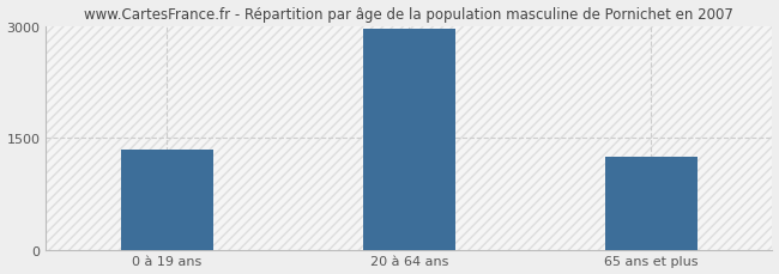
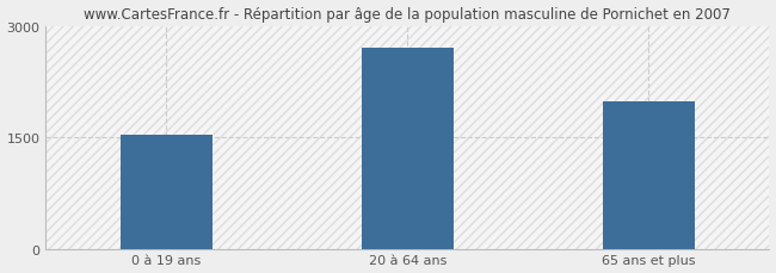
0 à 19 ans: 1340 -> 1540
20 à 64 ans: 2960 -> 2700
65 ans et plus: 1250 -> 1980
